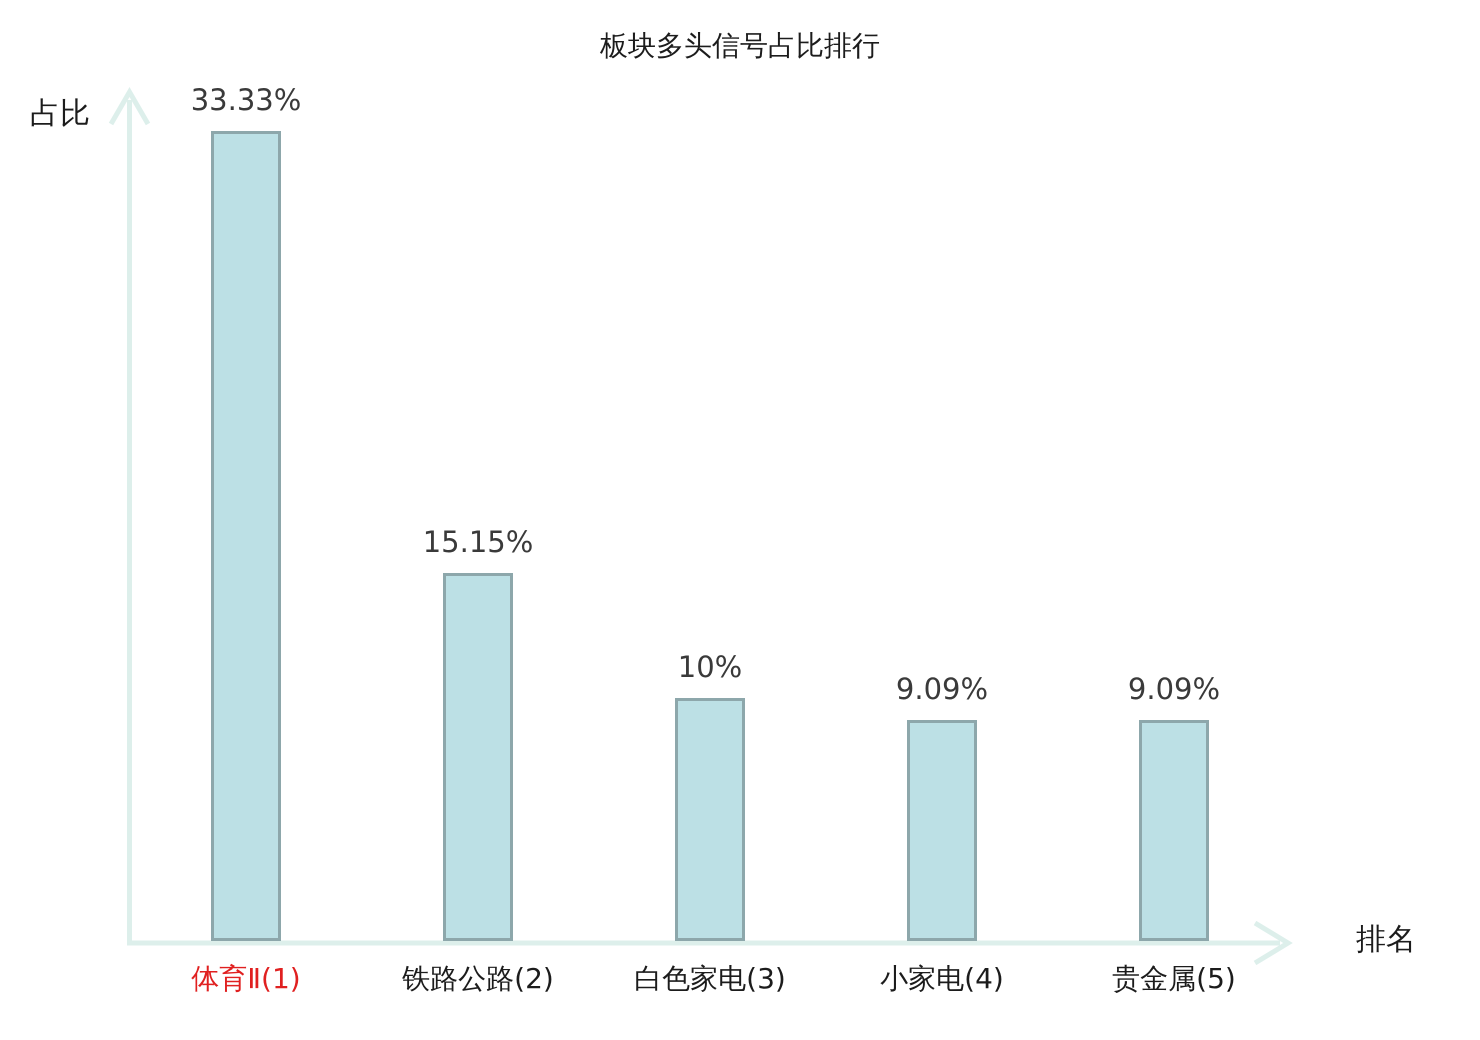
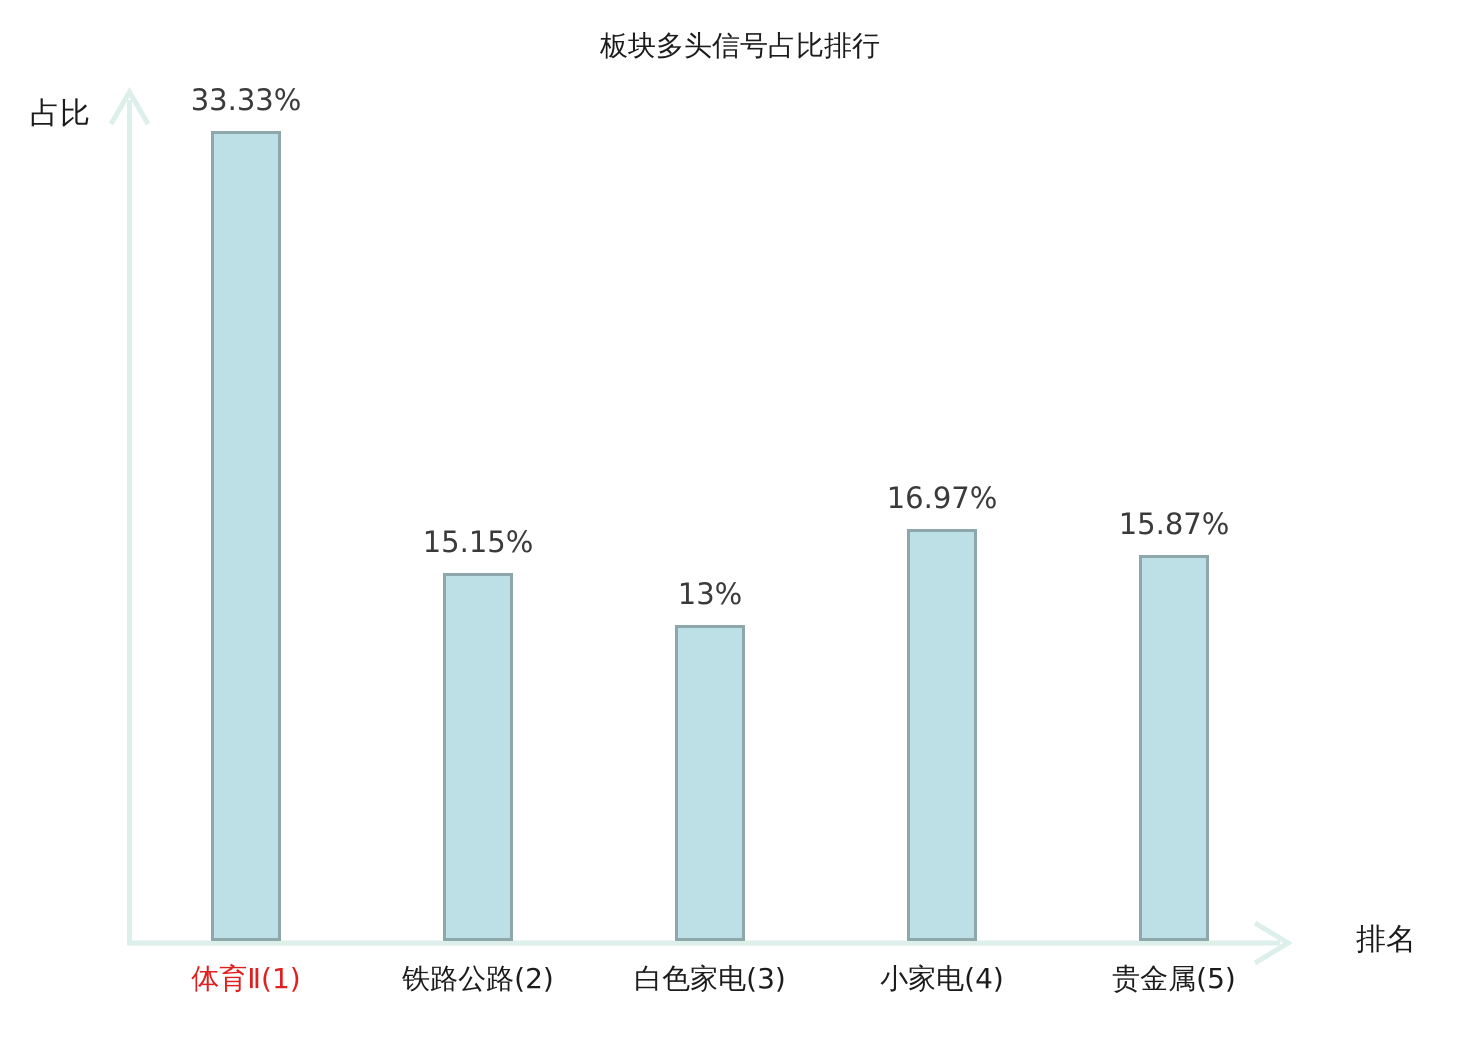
白色家电(3): 10% -> 13%
小家电(4): 9.09% -> 16.97%
贵金属(5): 9.09% -> 15.87%
